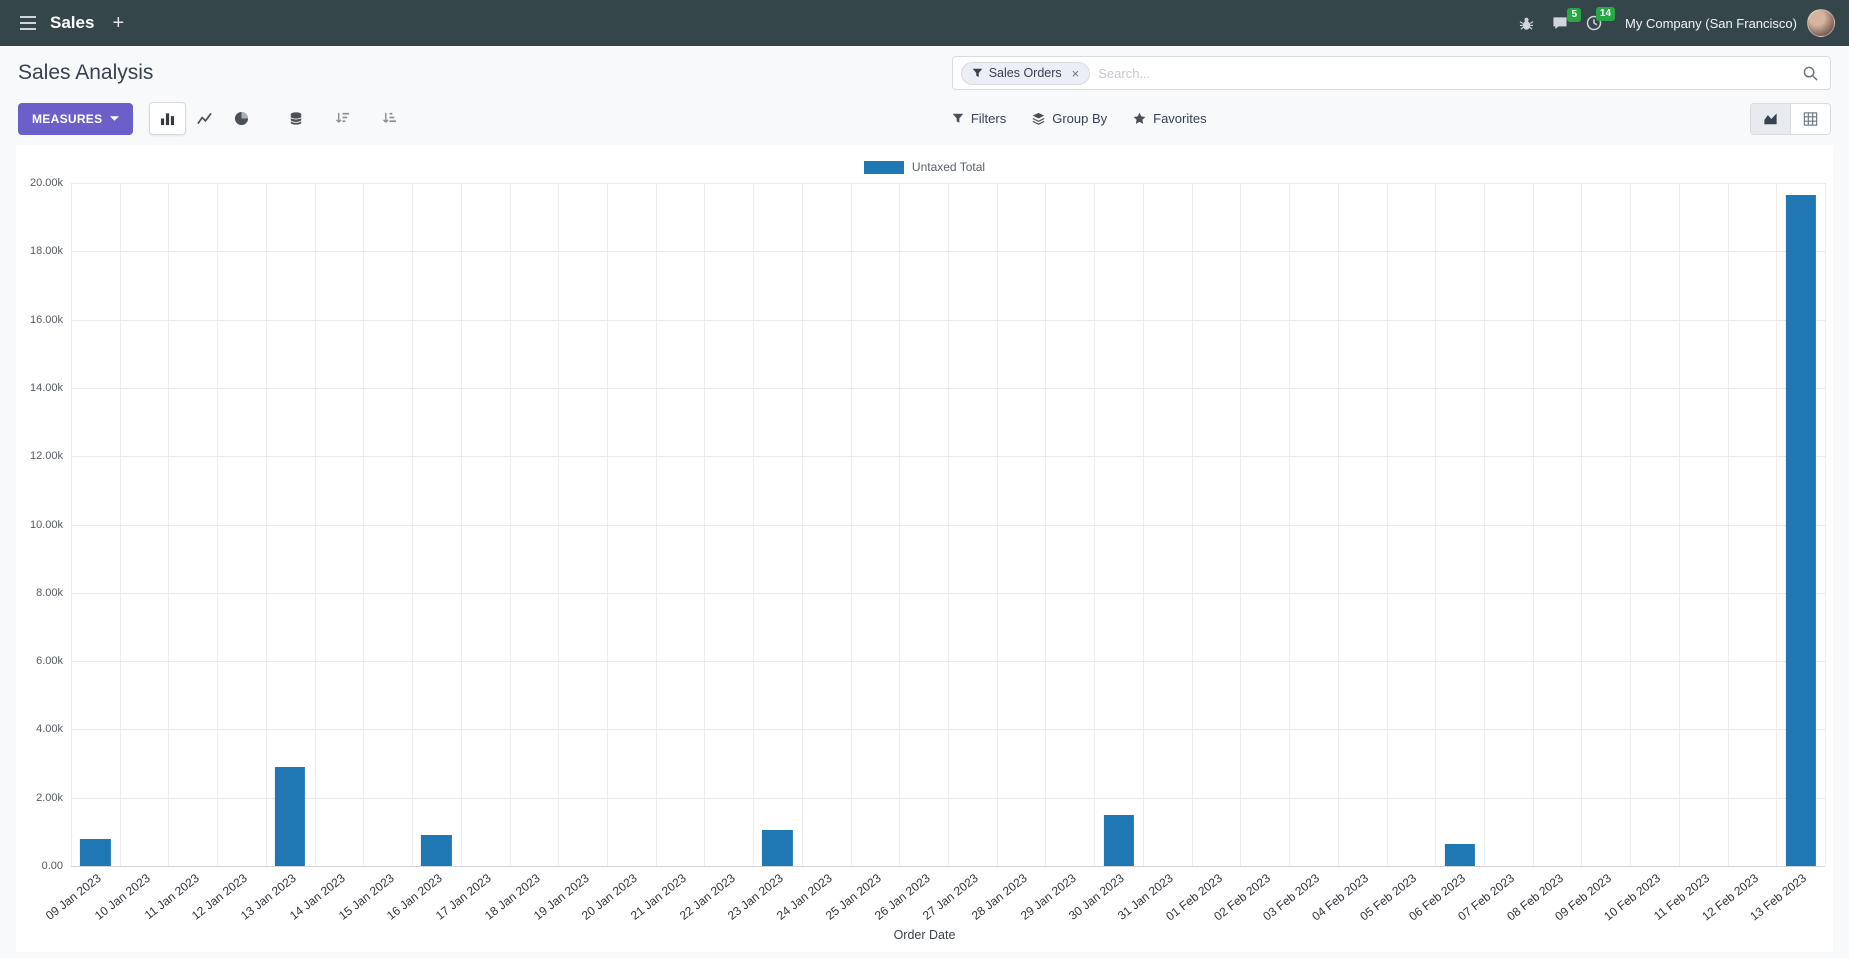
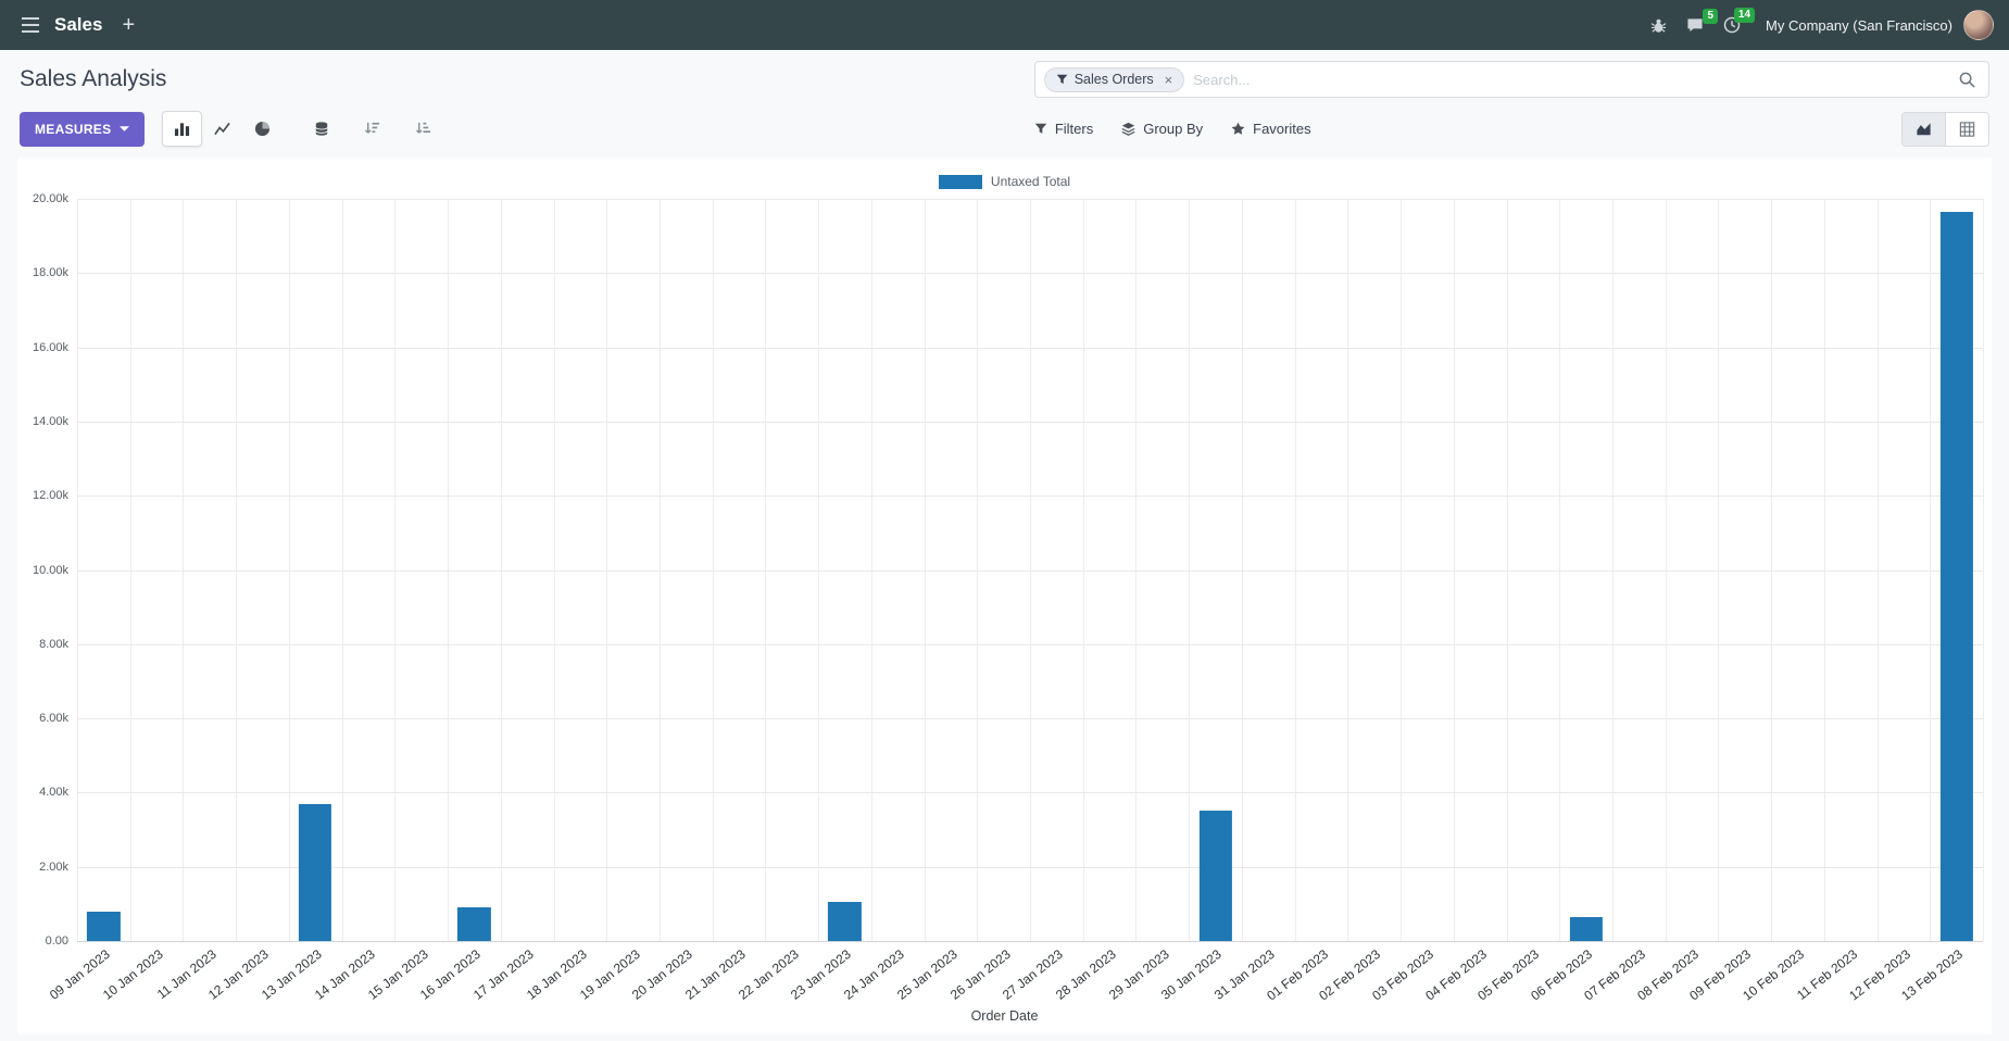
13 Jan 2023: 2.9k -> 3.7k
30 Jan 2023: 1.5k -> 3.5k
